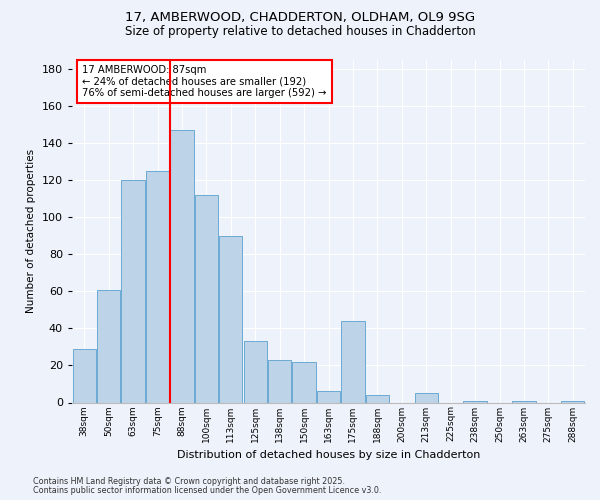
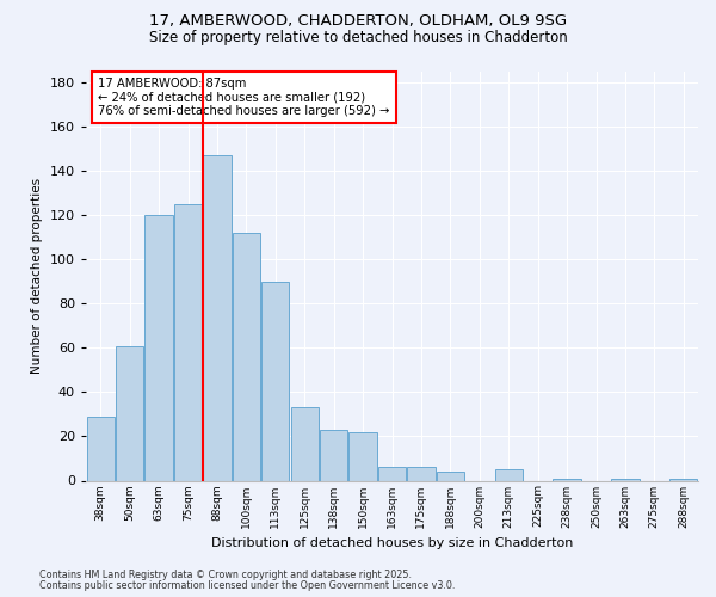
175sqm: 44 -> 6
